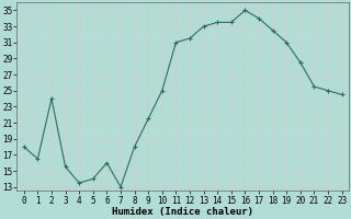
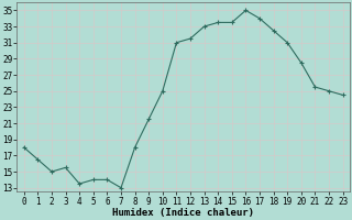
2: 24.0 -> 15.0
6: 16.0 -> 14.0
